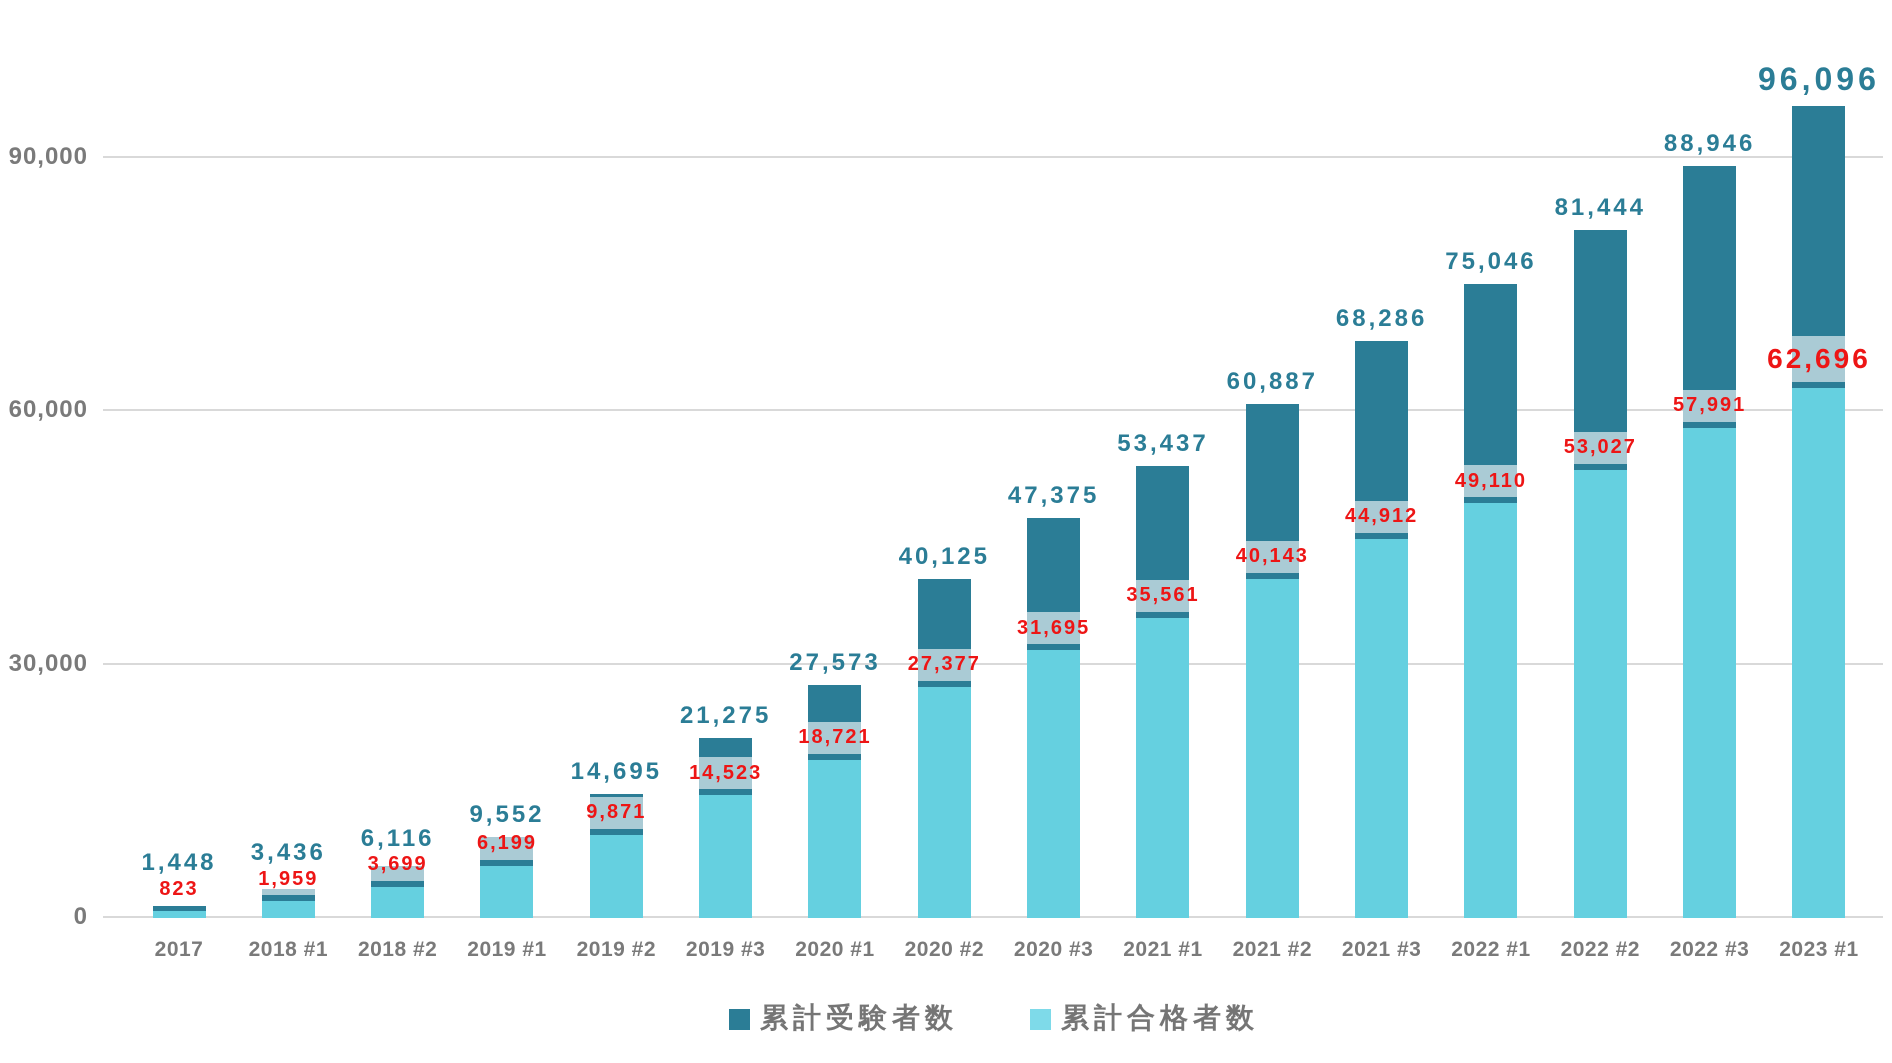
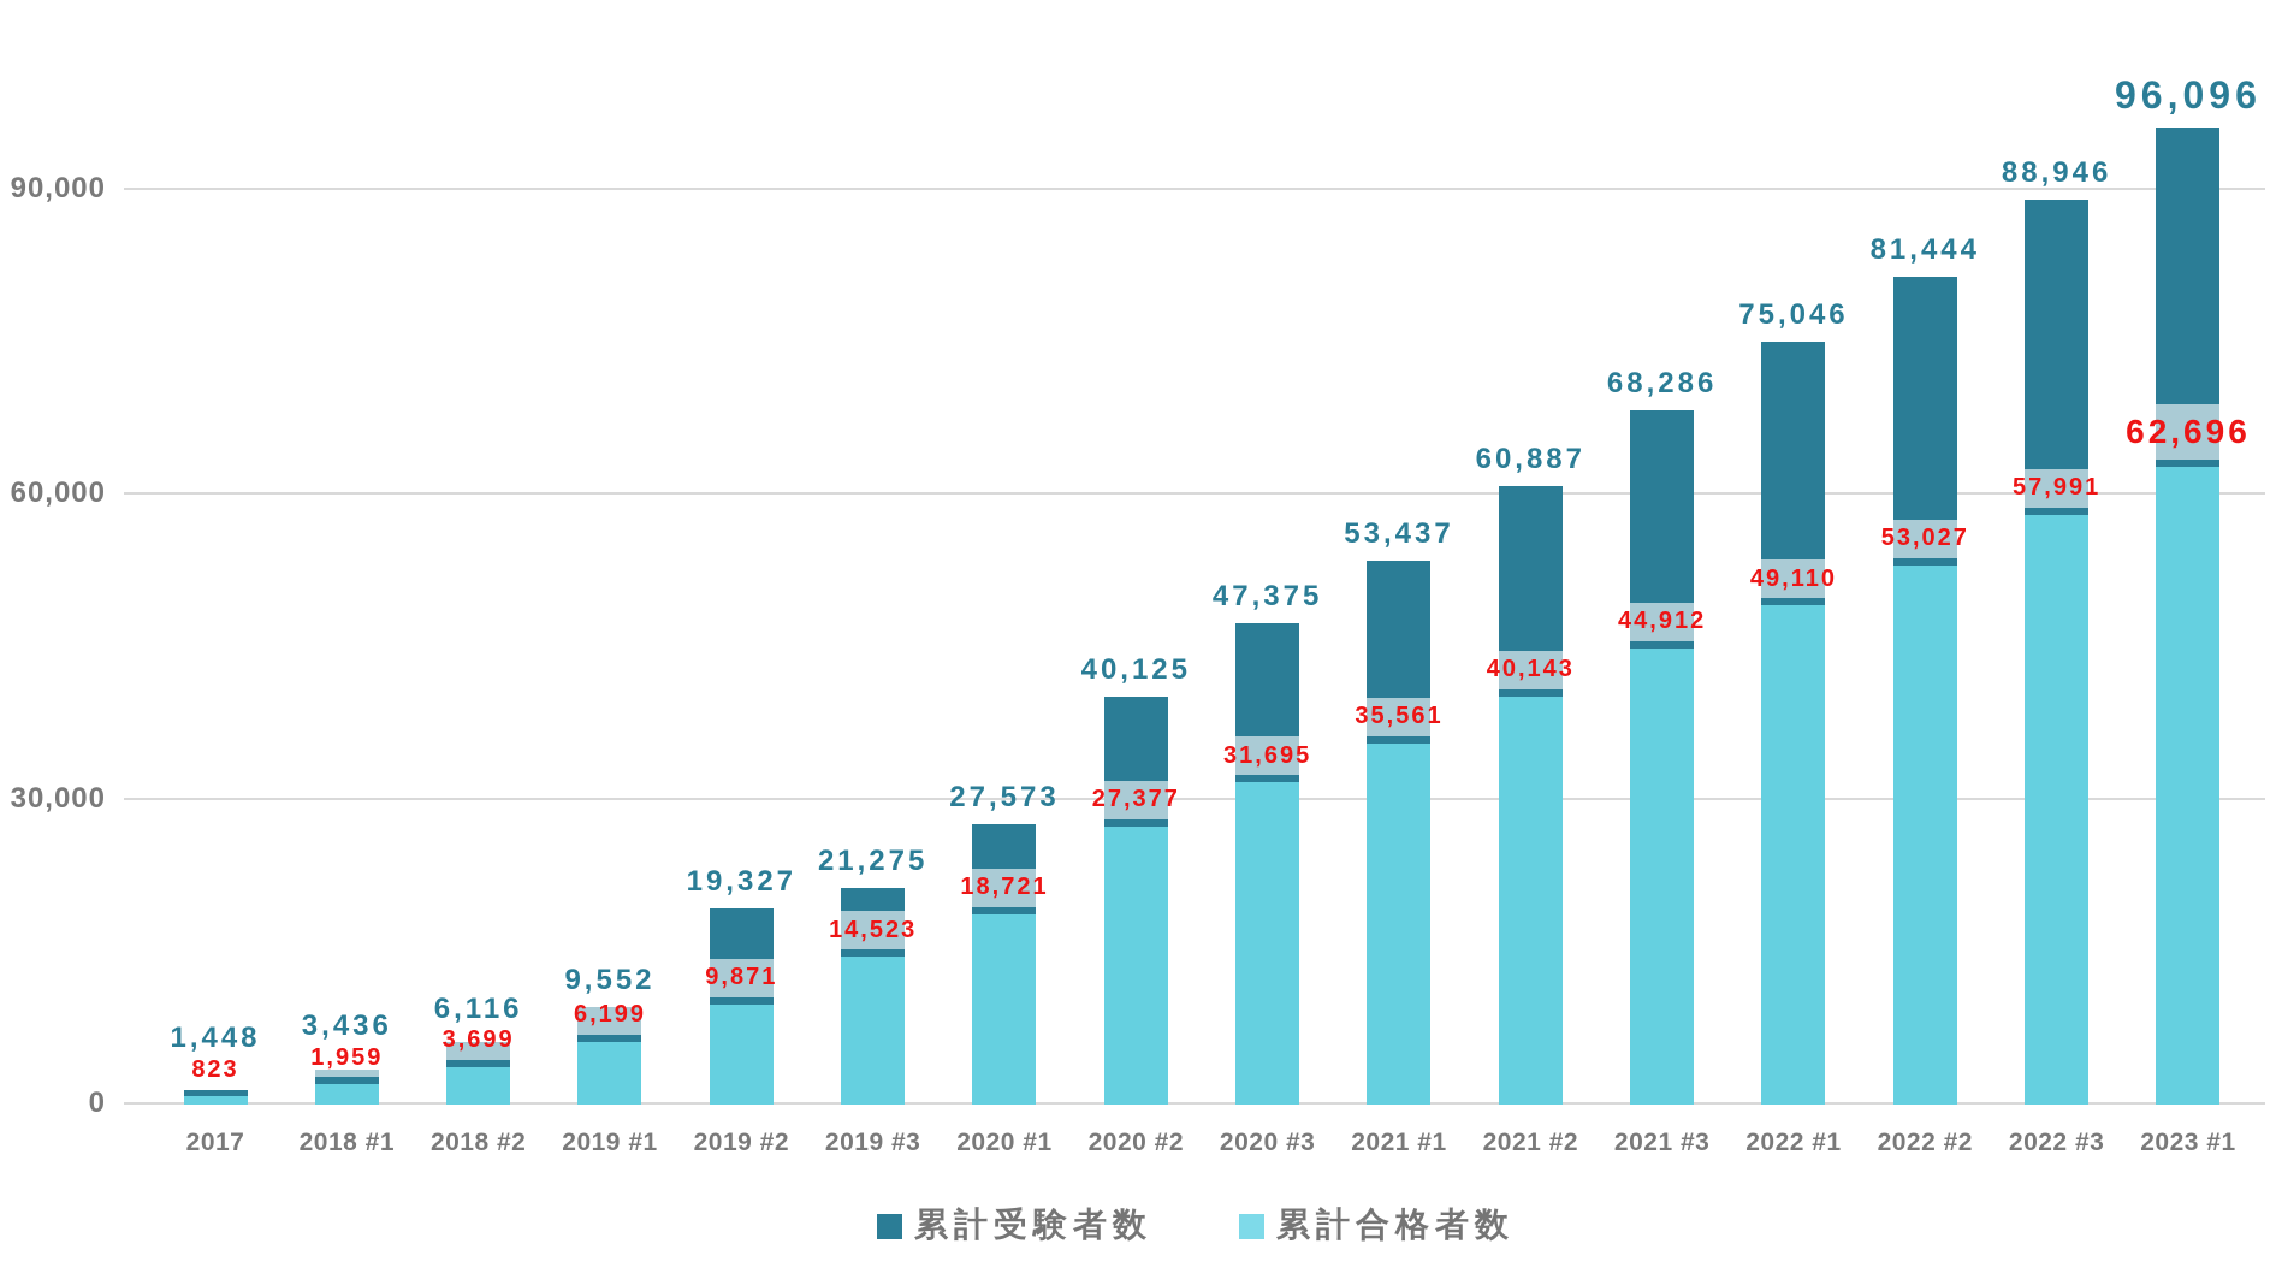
累計受験者数/2019 #2: 14,695 -> 19,327
